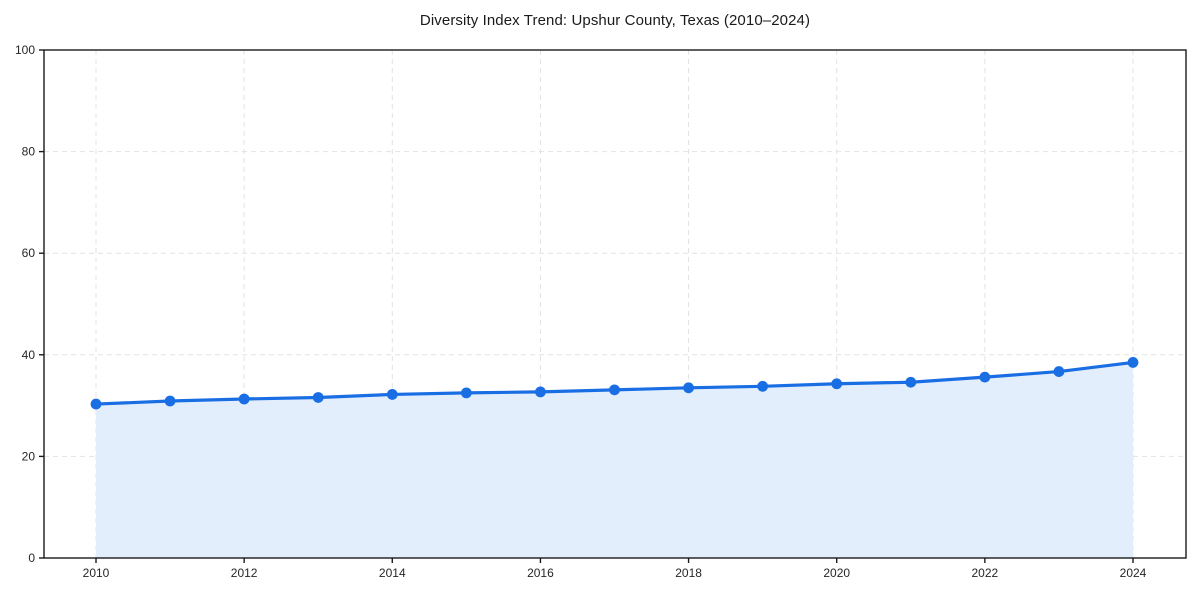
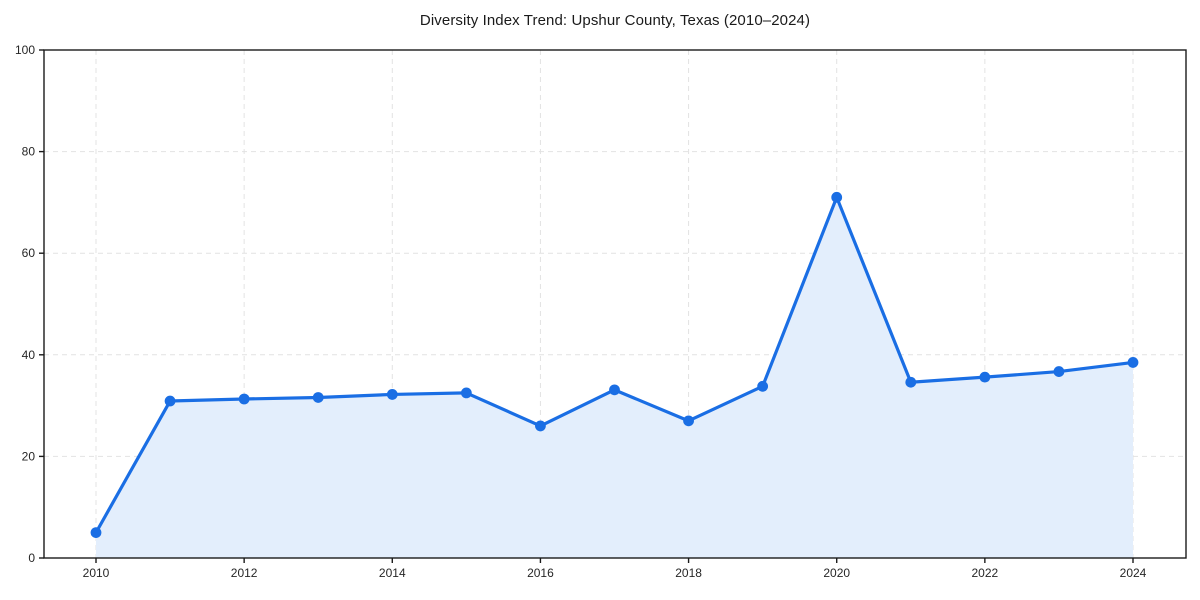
2010: 30 -> 5
2016: 33 -> 26
2018: 34 -> 27
2020: 34 -> 71
